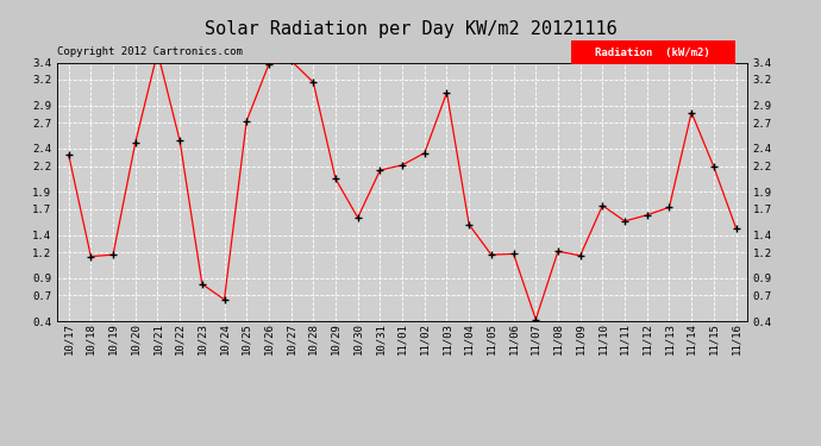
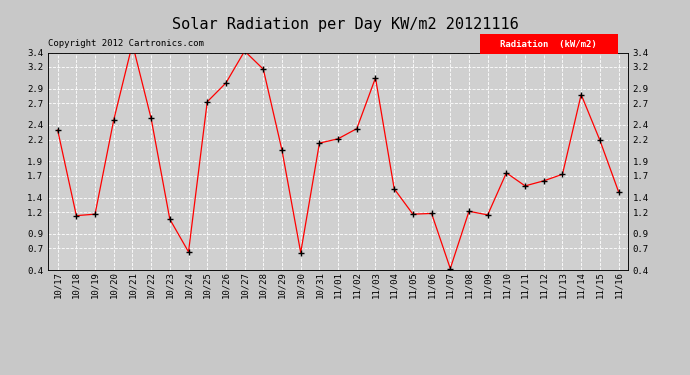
10/23: 0.83 -> 1.10
10/26: 3.38 -> 2.98
10/30: 1.60 -> 0.64
